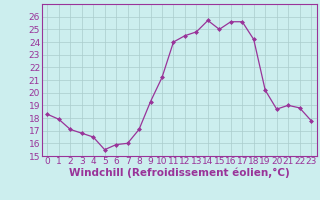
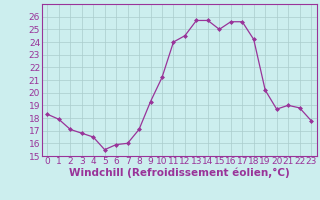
13: 24.8 -> 25.7
